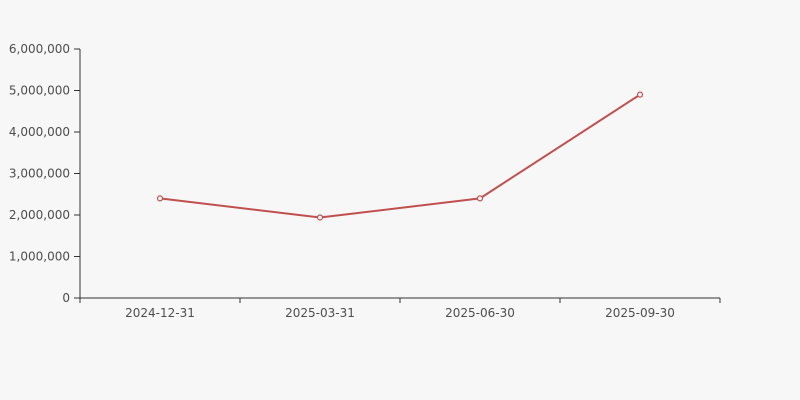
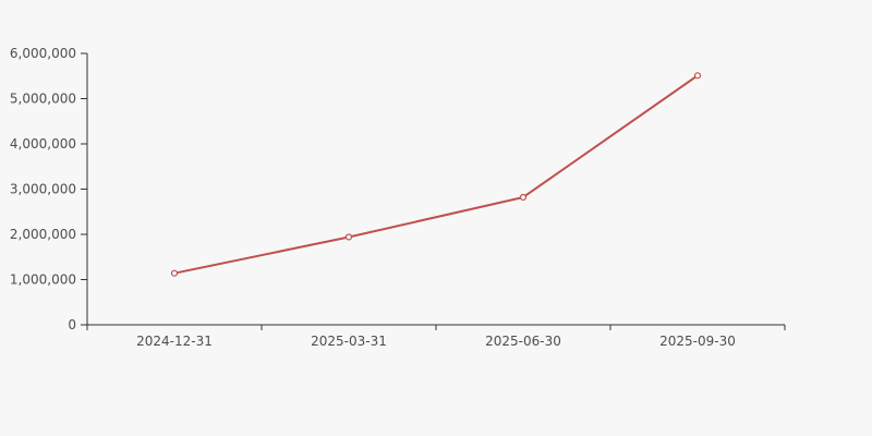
2024-12-31: 2400000 -> 1100000
2025-06-30: 2400000 -> 2800000
2025-09-30: 4900000 -> 5500000
